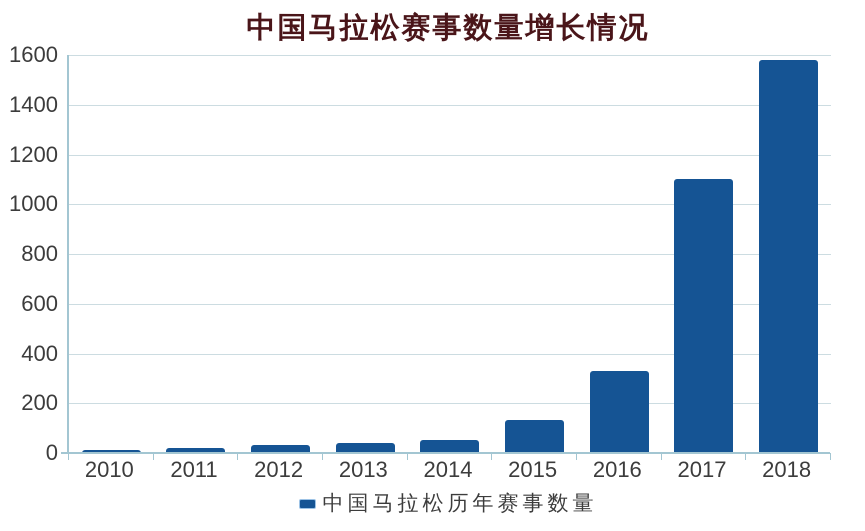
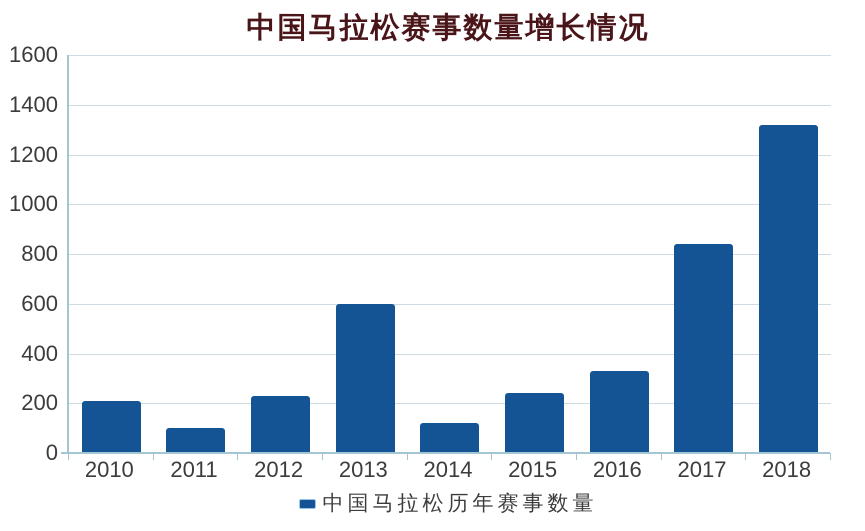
2010: 10 -> 210
2011: 20 -> 100
2012: 30 -> 230
2013: 40 -> 600
2014: 50 -> 120
2015: 130 -> 240
2017: 1100 -> 840
2018: 1580 -> 1320
